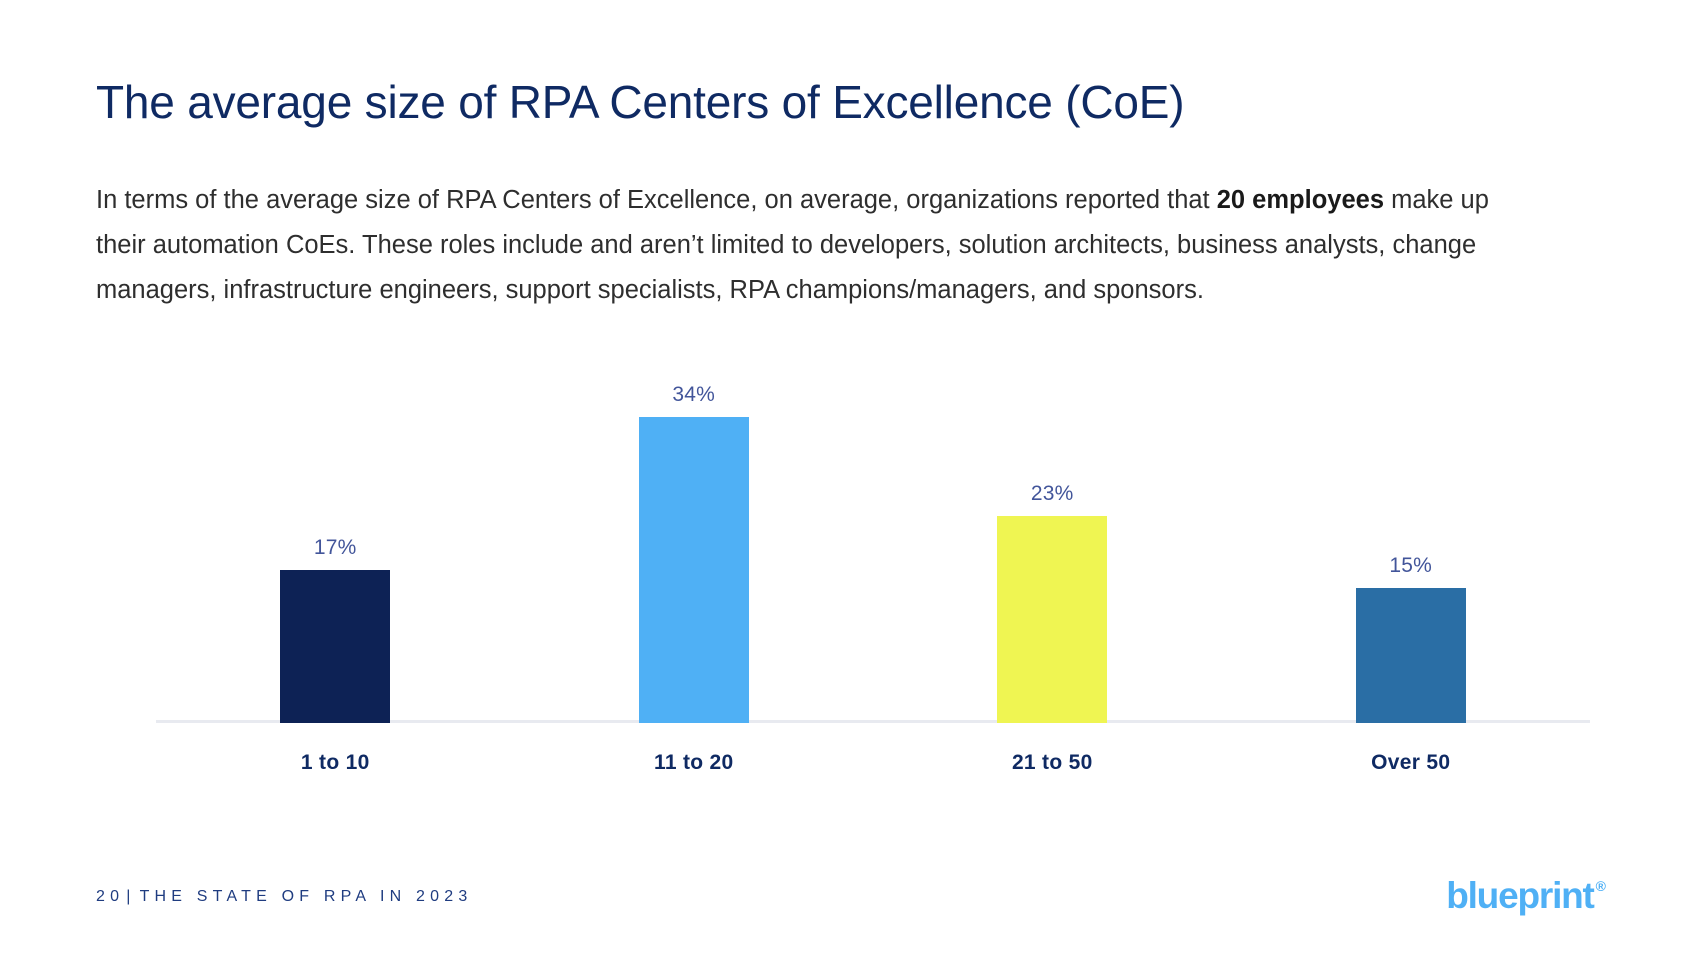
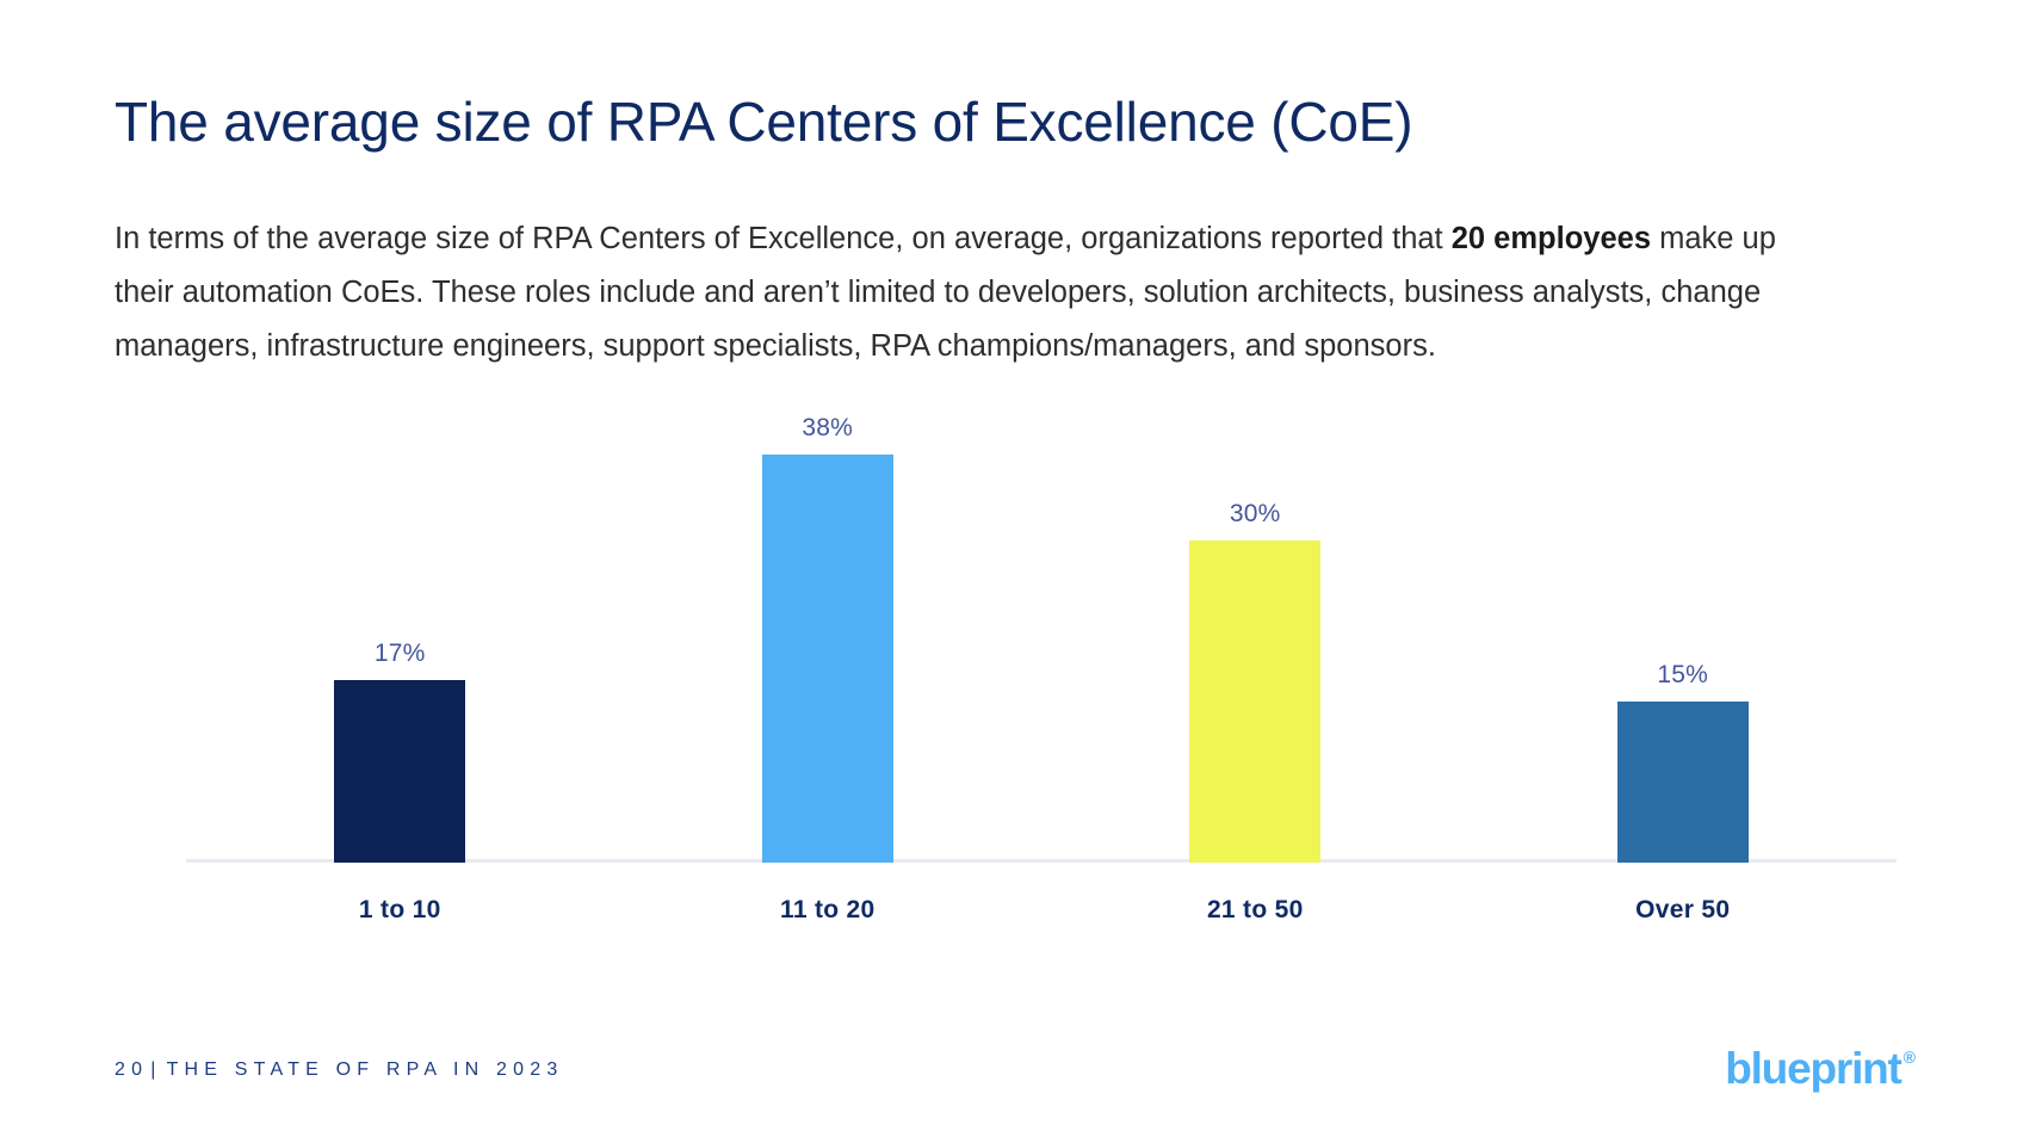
11 to 20: 34% -> 38%
21 to 50: 23% -> 30%
